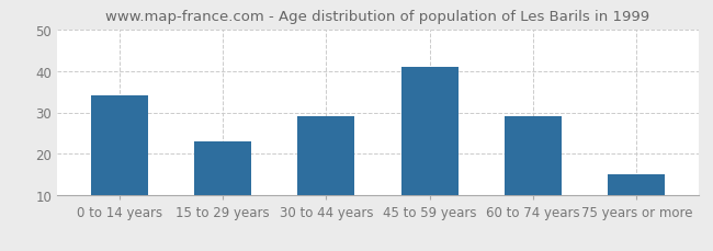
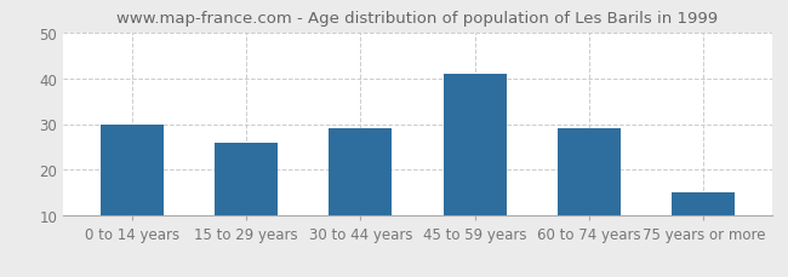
0 to 14 years: 34 -> 30
15 to 29 years: 23 -> 26
